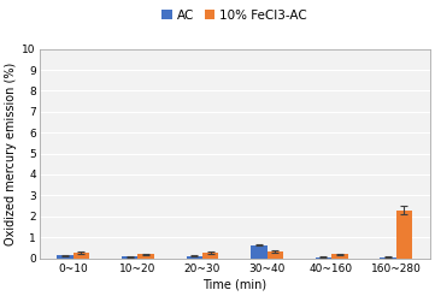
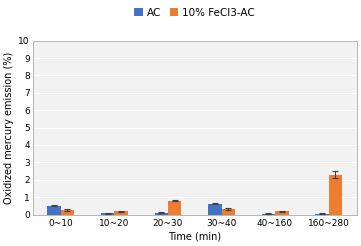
AC/0~10: 0.1 -> 0.5
10% FeCl3-AC/20~30: 0.3 -> 0.8
